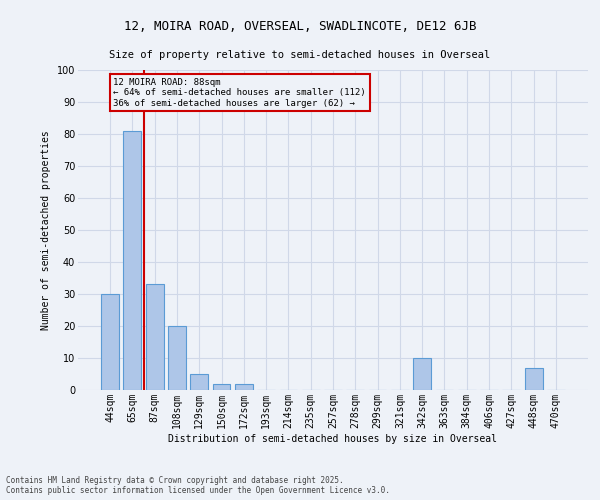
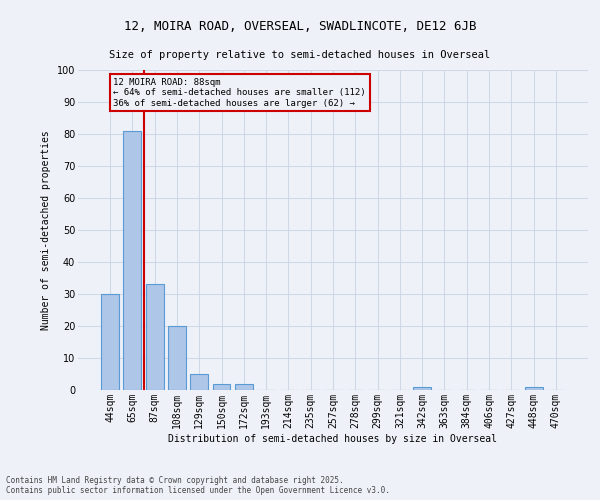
342sqm: 10 -> 1
448sqm: 7 -> 1
